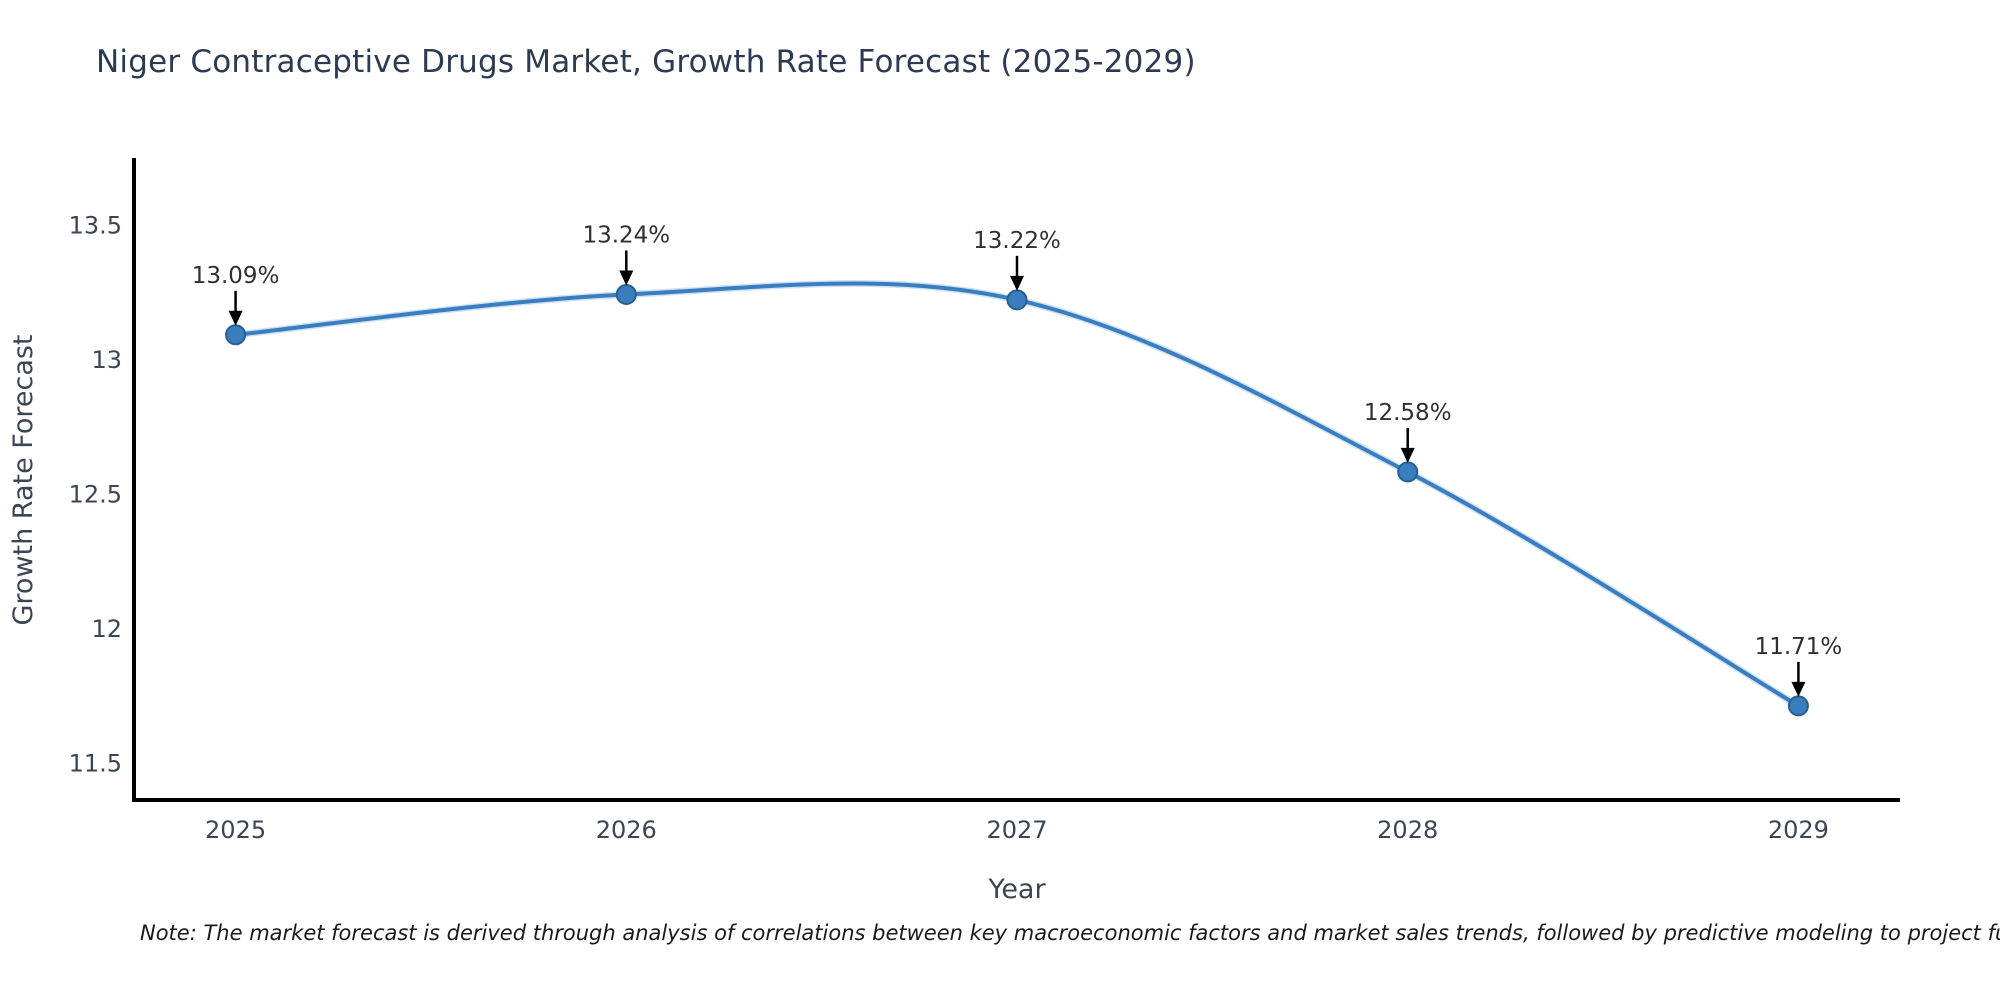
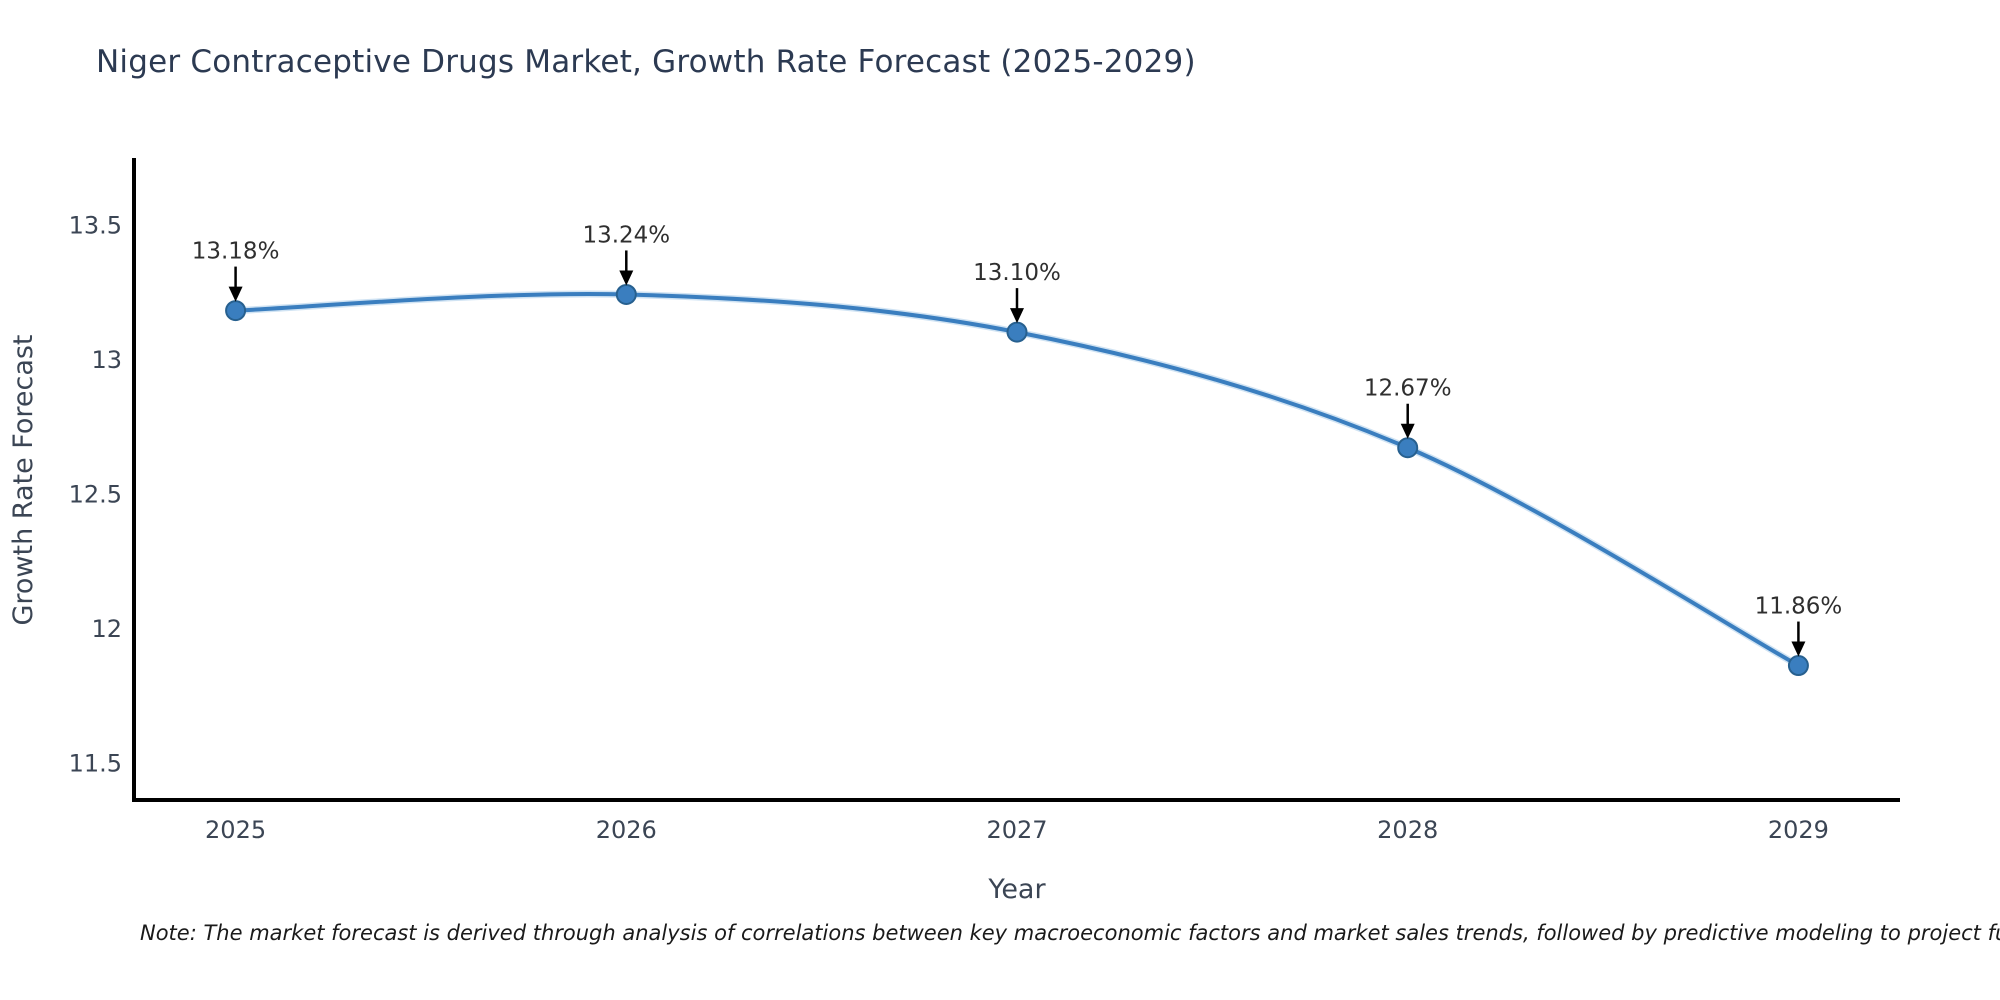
2025: 13.09% -> 13.18%
2027: 13.22% -> 13.10%
2028: 12.58% -> 12.67%
2029: 11.71% -> 11.86%
